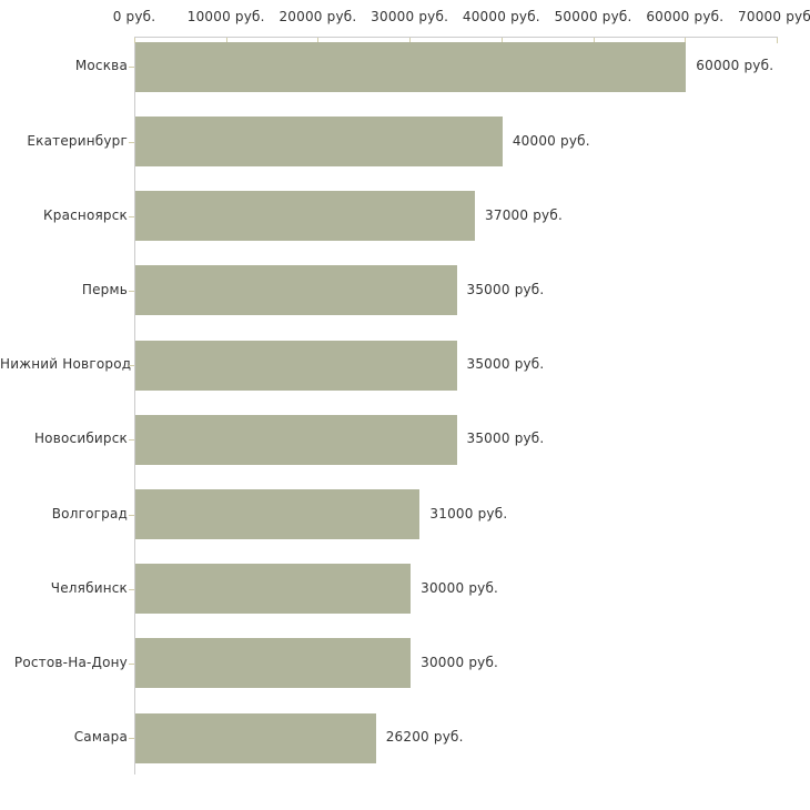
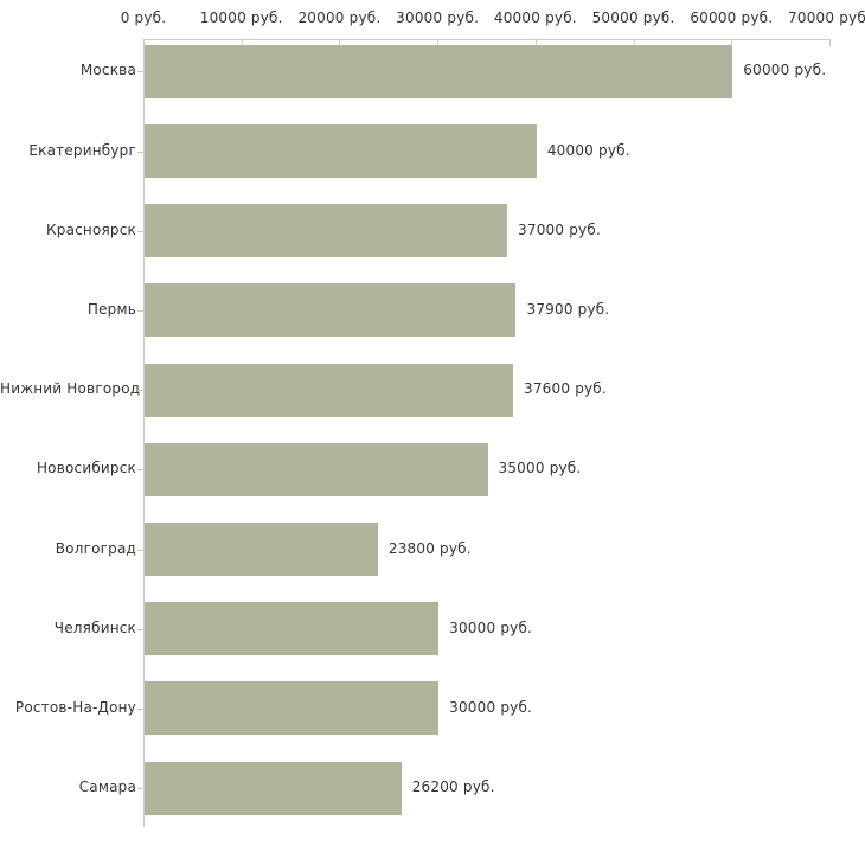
Пермь: 35000 -> 37900
Нижний Новгород: 35000 -> 37600
Волгоград: 31000 -> 23800
